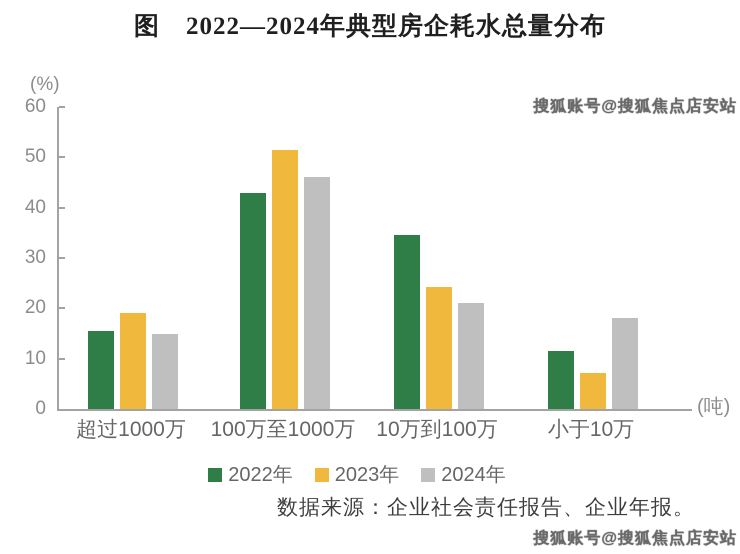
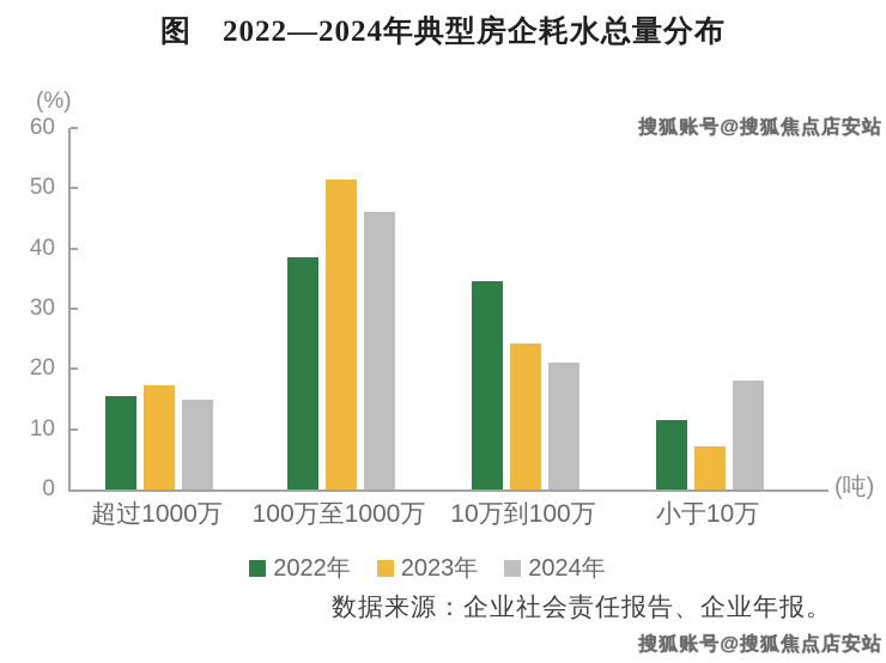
2023年/超过1000万: 19 -> 17
2022年/100万至1000万: 43 -> 38
